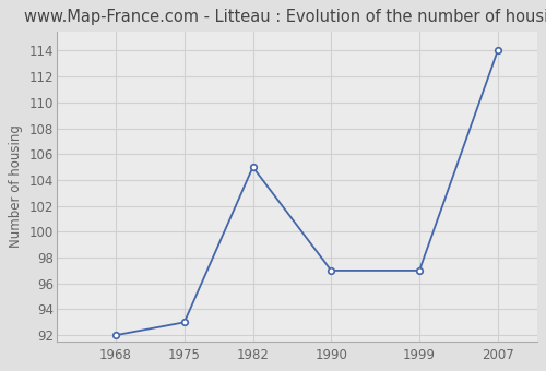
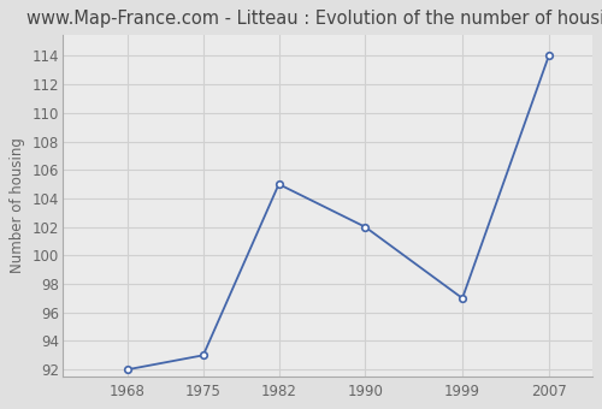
1990: 97 -> 102
